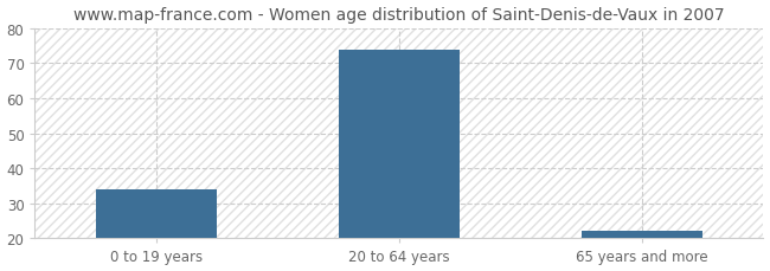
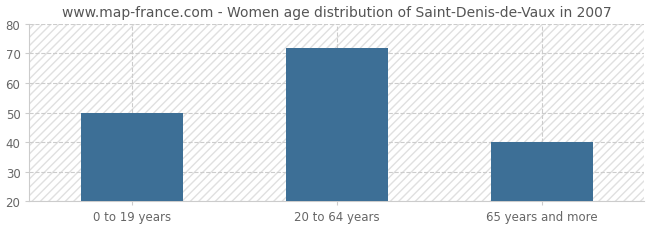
0 to 19 years: 34 -> 50
20 to 64 years: 74 -> 72
65 years and more: 22 -> 40
